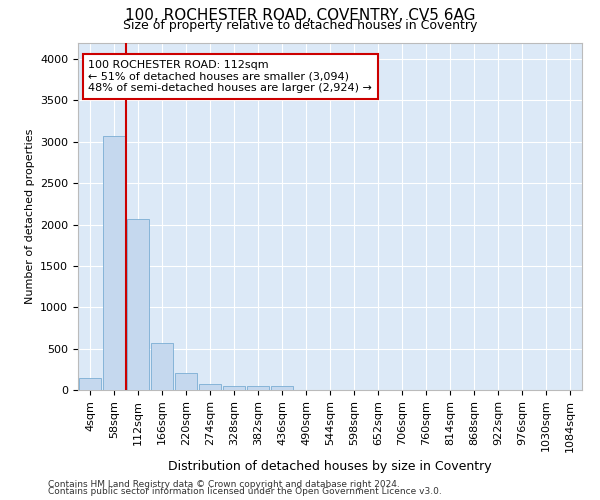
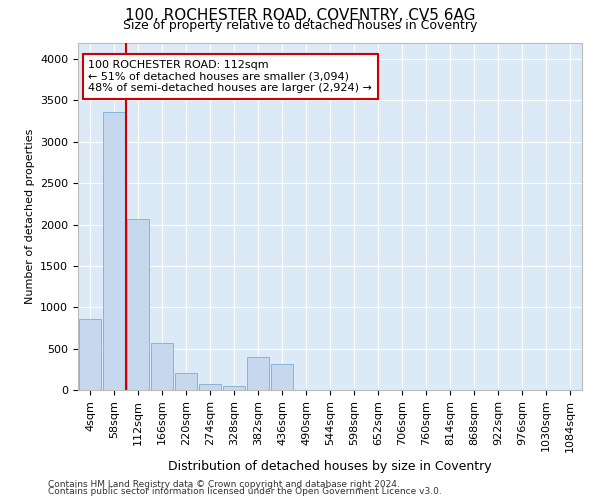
4sqm: 150 -> 860
58sqm: 3070 -> 3360
382sqm: 50 -> 400
436sqm: 50 -> 320
